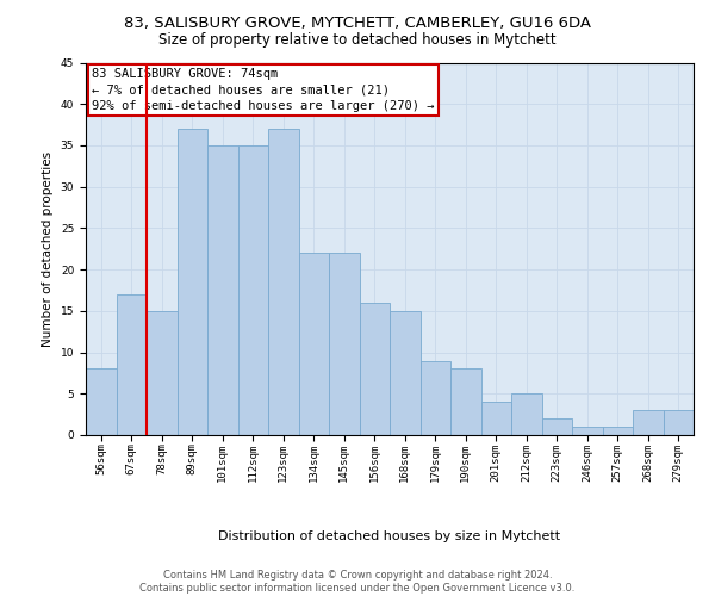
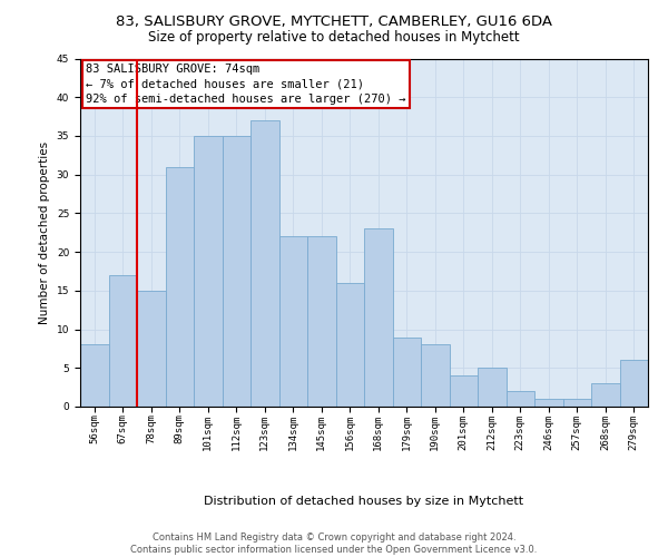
89sqm: 37 -> 31
168sqm: 15 -> 23
279sqm: 3 -> 6
